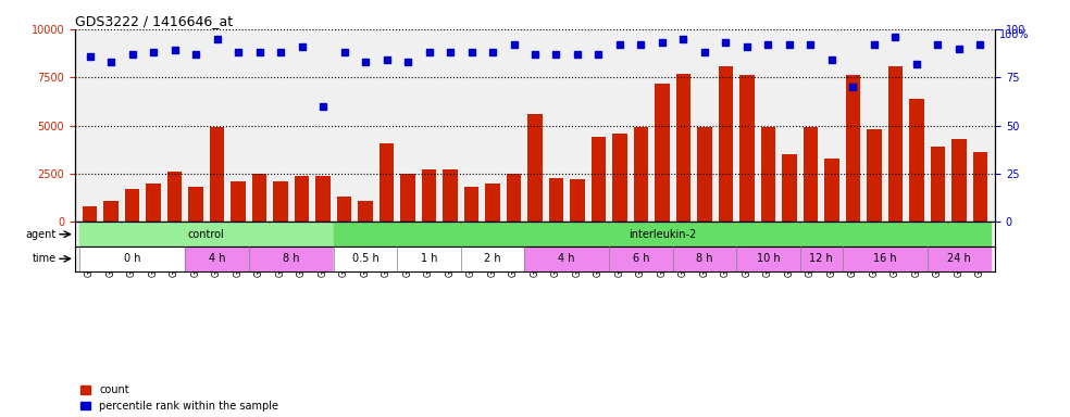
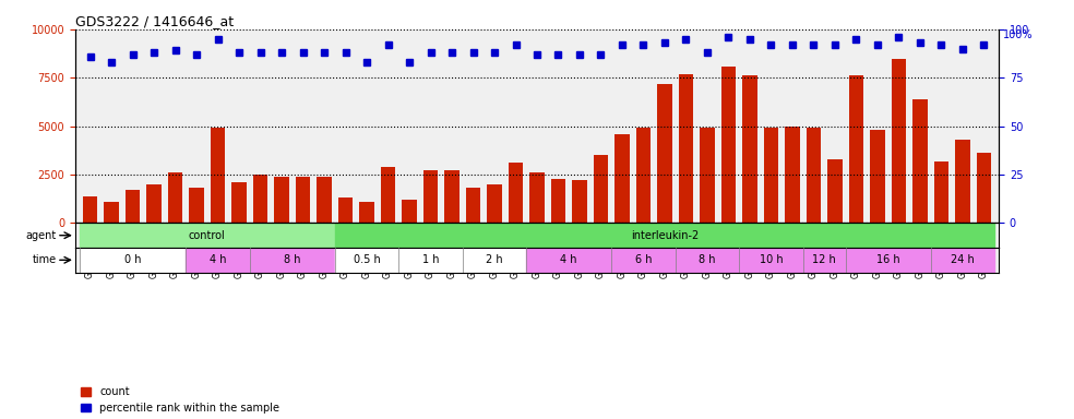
count/GSM108334: 800 -> 1400
count/GSM183459: 2100 -> 2400
percentile rank within the sample/GSM183460: 91 -> 88
percentile rank within the sample/GSM183461: 60 -> 88
count/GSM140925: 4100 -> 2900
percentile rank within the sample/GSM140925: 84 -> 92
count/GSM140926: 2500 -> 1200
count/GSM140931: 2500 -> 3100
count/GSM108339: 5600 -> 2600
count/GSM108342: 4400 -> 3500
percentile rank within the sample/GSM140937: 93 -> 96
percentile rank within the sample/GSM140938: 91 -> 95
count/GSM140940: 3500 -> 5000
percentile rank within the sample/GSM140942: 84 -> 92
percentile rank within the sample/GSM140943: 70 -> 95
count/GSM140945: 8100 -> 8500
percentile rank within the sample/GSM140946: 82 -> 93
count/GSM140947: 3900 -> 3200
